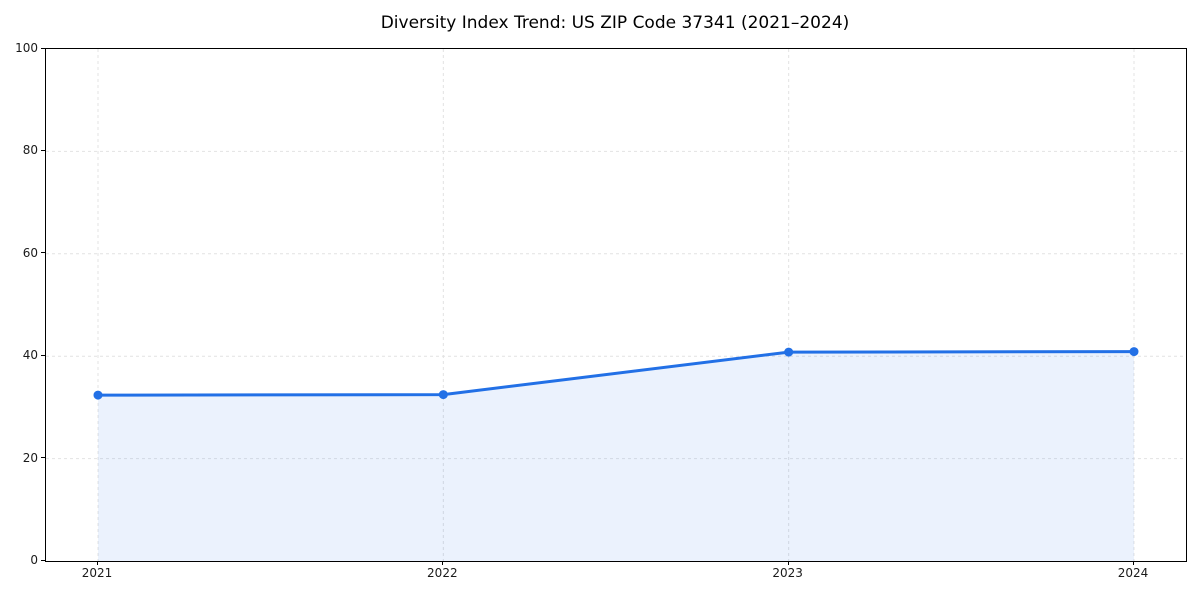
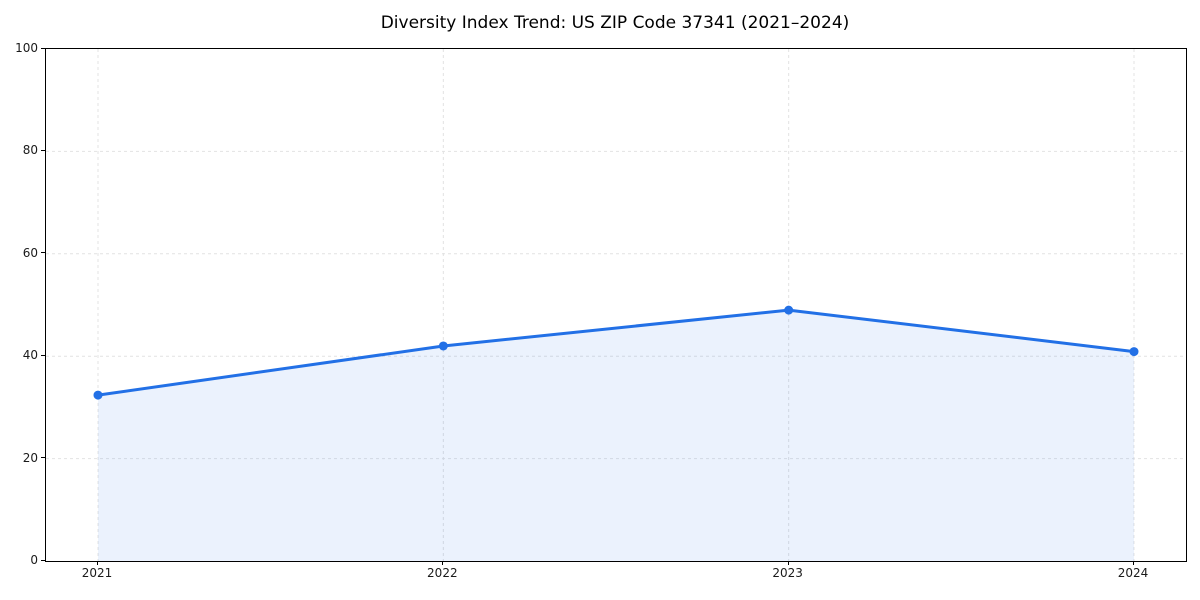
2022: 32 -> 42
2023: 41 -> 49
